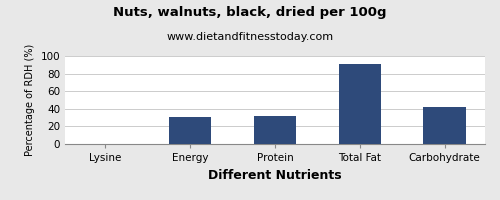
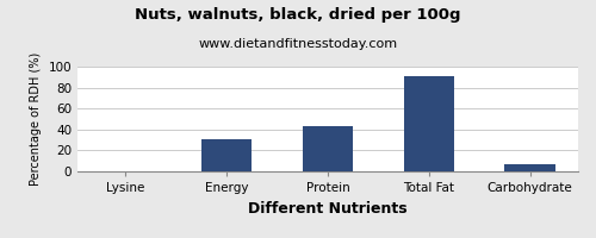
Protein: 32 -> 43
Carbohydrate: 42 -> 7
